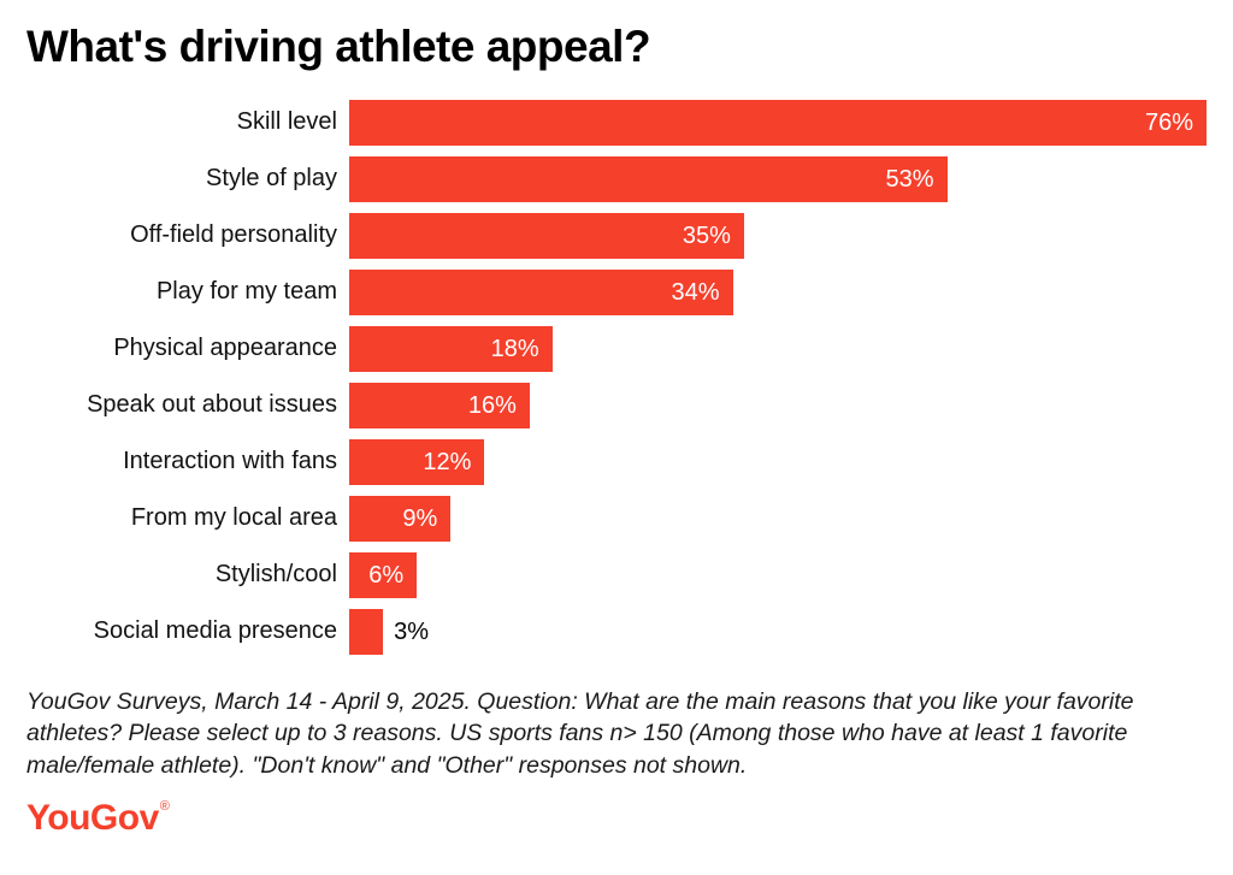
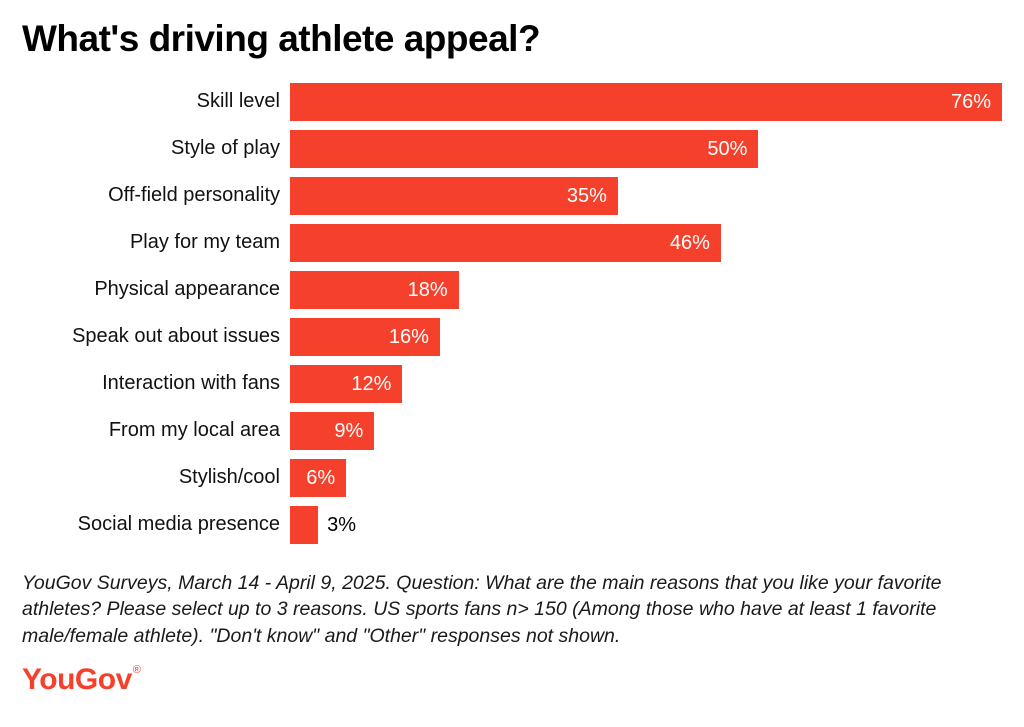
Style of play: 53% -> 50%
Play for my team: 34% -> 46%
